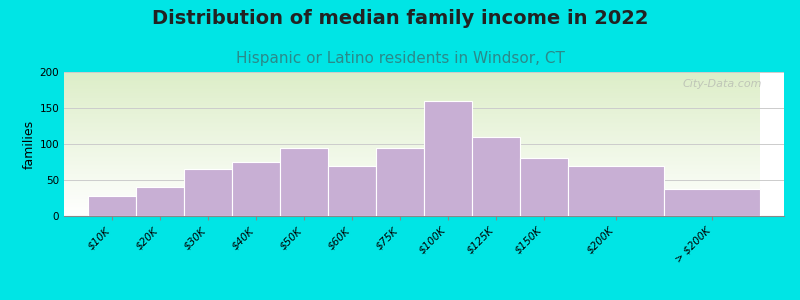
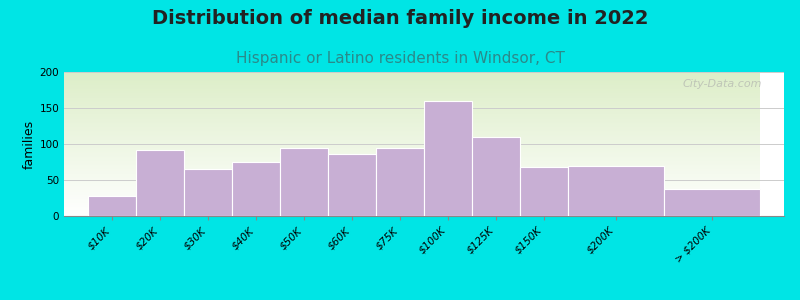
$20K: 40 -> 92
$60K: 70 -> 86
$150K: 80 -> 68
